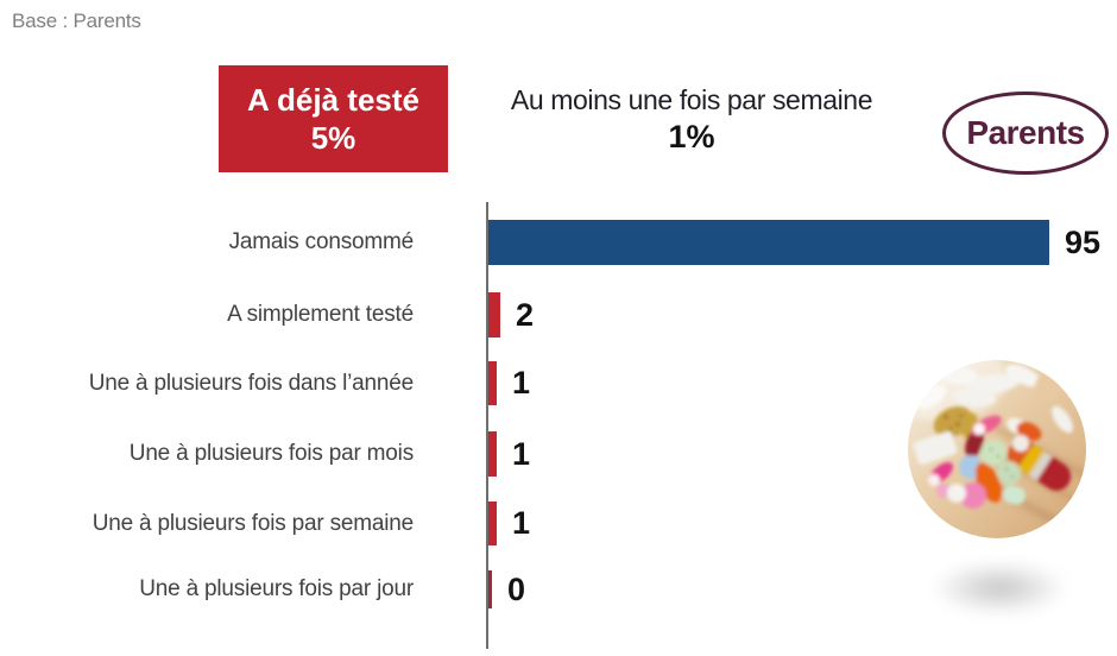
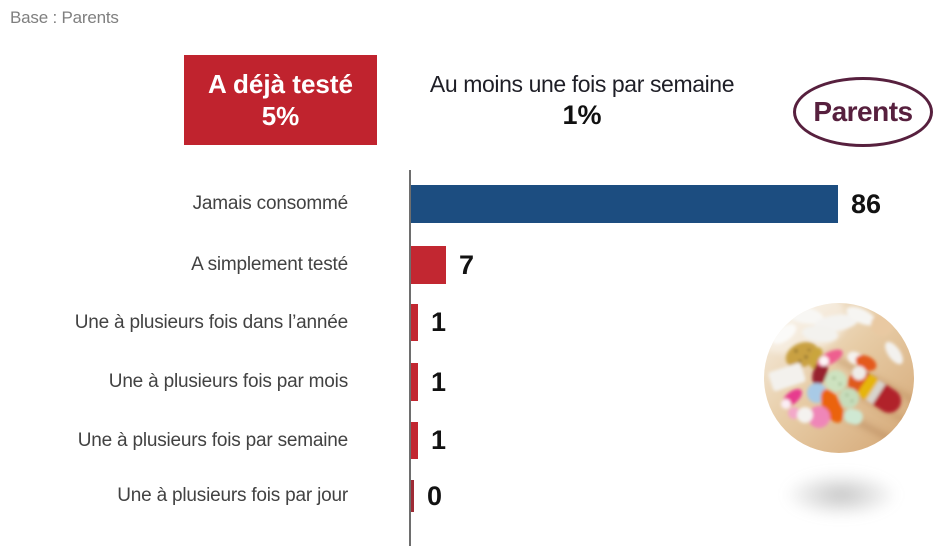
Jamais consommé: 95 -> 86
A simplement testé: 2 -> 7
